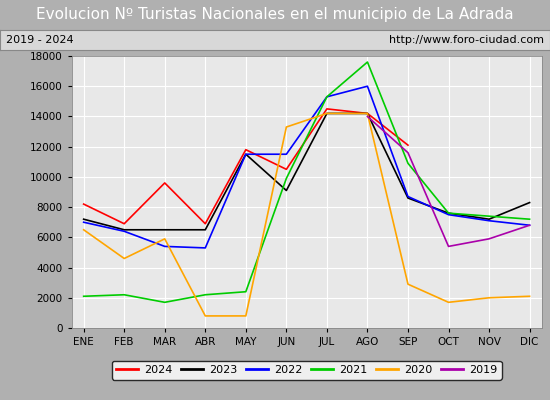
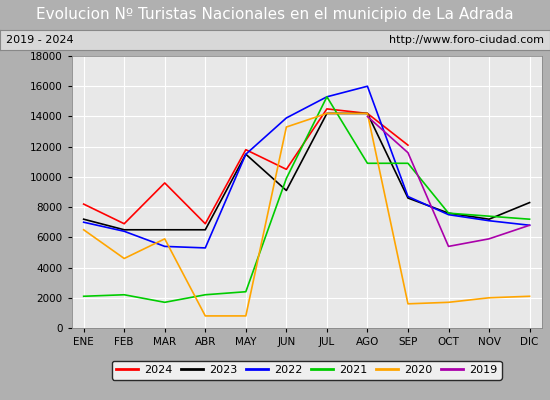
2022/JUN: 11500 -> 13900
2021/AGO: 17600 -> 10900
2020/SEP: 2900 -> 1600
